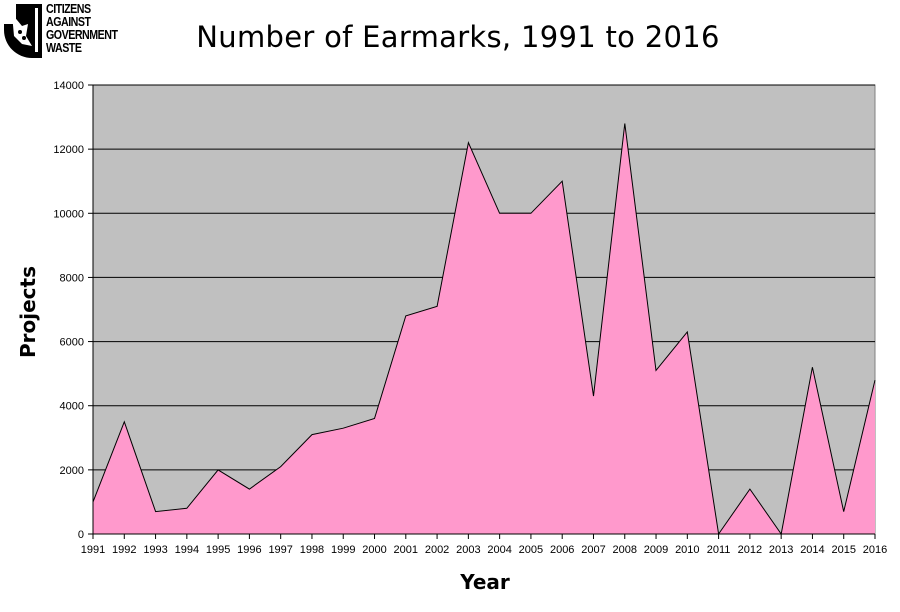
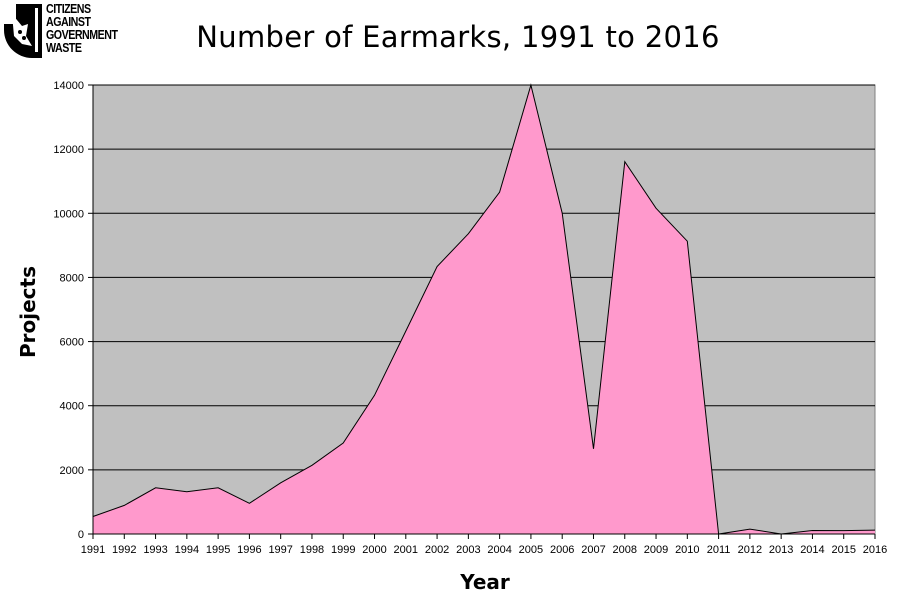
1991: 1000 -> 500
1992: 3500 -> 900
1993: 700 -> 1400
1994: 800 -> 1300
1995: 2000 -> 1400
1996: 1400 -> 1000
1997: 2100 -> 1600
1998: 3100 -> 2100
1999: 3300 -> 2800
2000: 3600 -> 4300
2001: 6800 -> 6300
2002: 7100 -> 8300
2003: 12200 -> 9400
2004: 10000 -> 10700
2005: 10000 -> 14000
2006: 11000 -> 10000
2007: 4300 -> 2700
2008: 12800 -> 11600
2009: 5100 -> 10200
2010: 6300 -> 9100
2012: 1400 -> 200
2014: 5200 -> 100
2015: 700 -> 100
2016: 4800 -> 100
